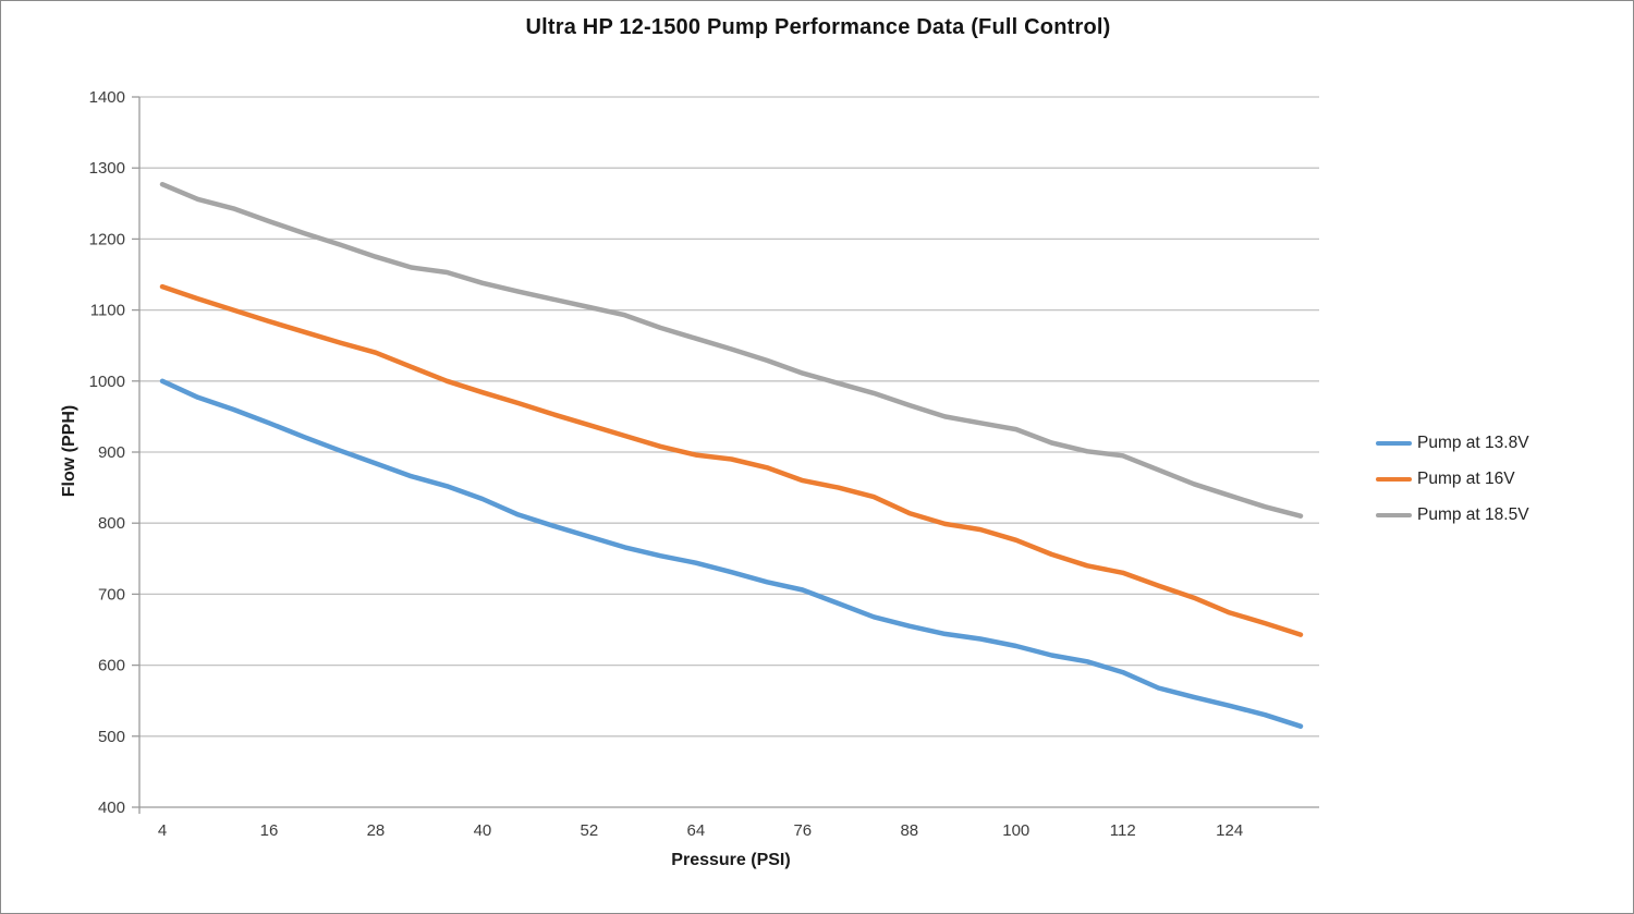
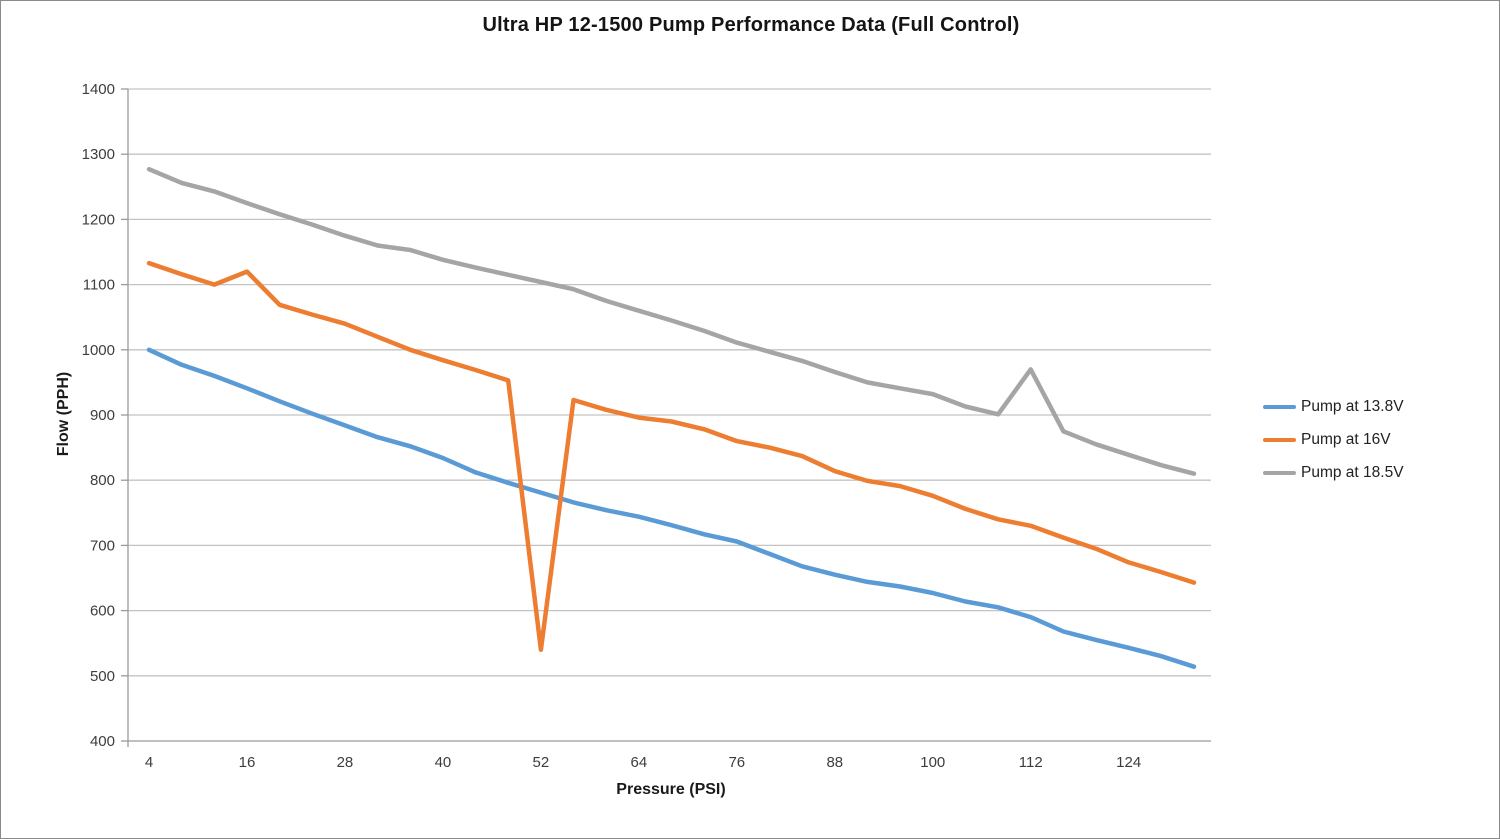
Pump at 16V/16: 1080 -> 1120
Pump at 16V/52: 940 -> 540
Pump at 18.5V/112: 900 -> 970
